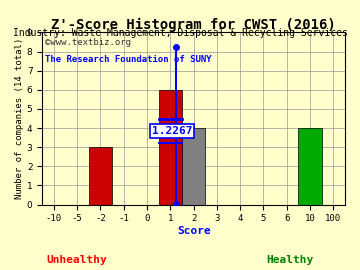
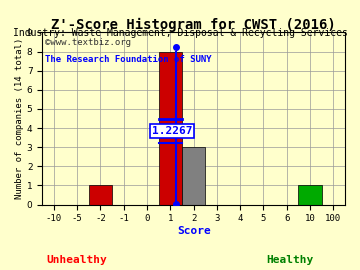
-2: 3 -> 1
1: 6 -> 8
2: 4 -> 3
10: 4 -> 1
